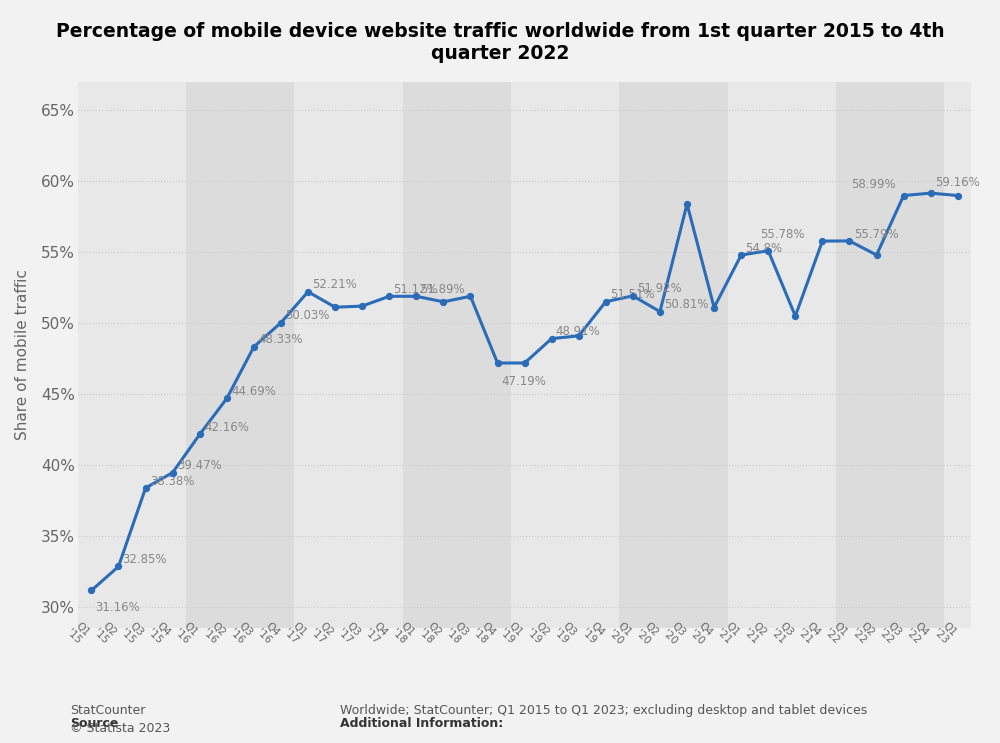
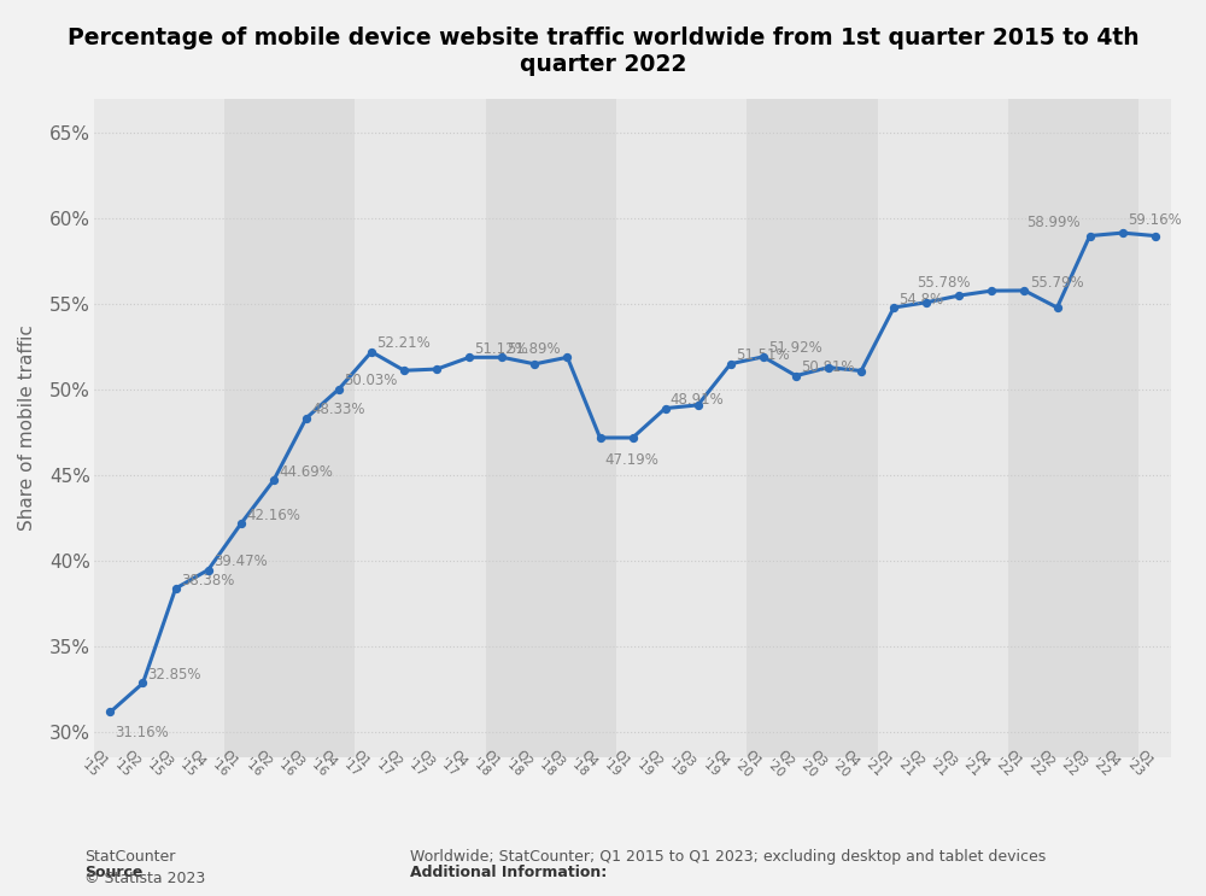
Q3 '20: 58.4% -> 51.3%
Q3 '21: 50.5% -> 55.5%
